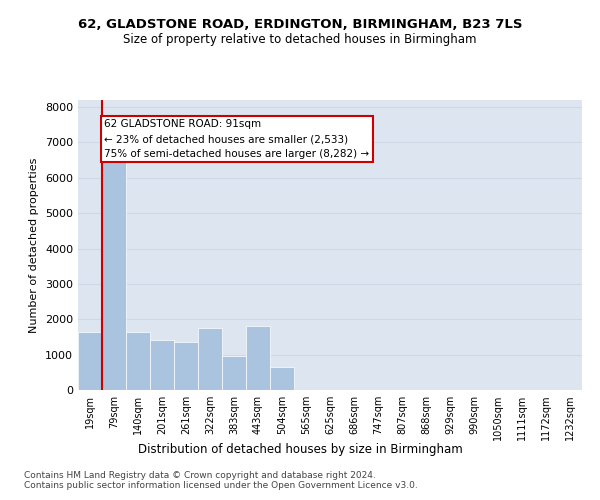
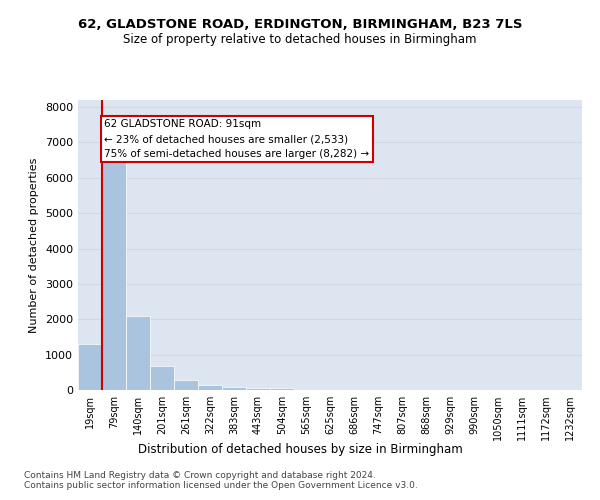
19sqm: 1650 -> 1300
140sqm: 1650 -> 2080
201sqm: 1400 -> 680
261sqm: 1350 -> 270
322sqm: 1750 -> 140
383sqm: 950 -> 90
443sqm: 1800 -> 60
504sqm: 650 -> 60
